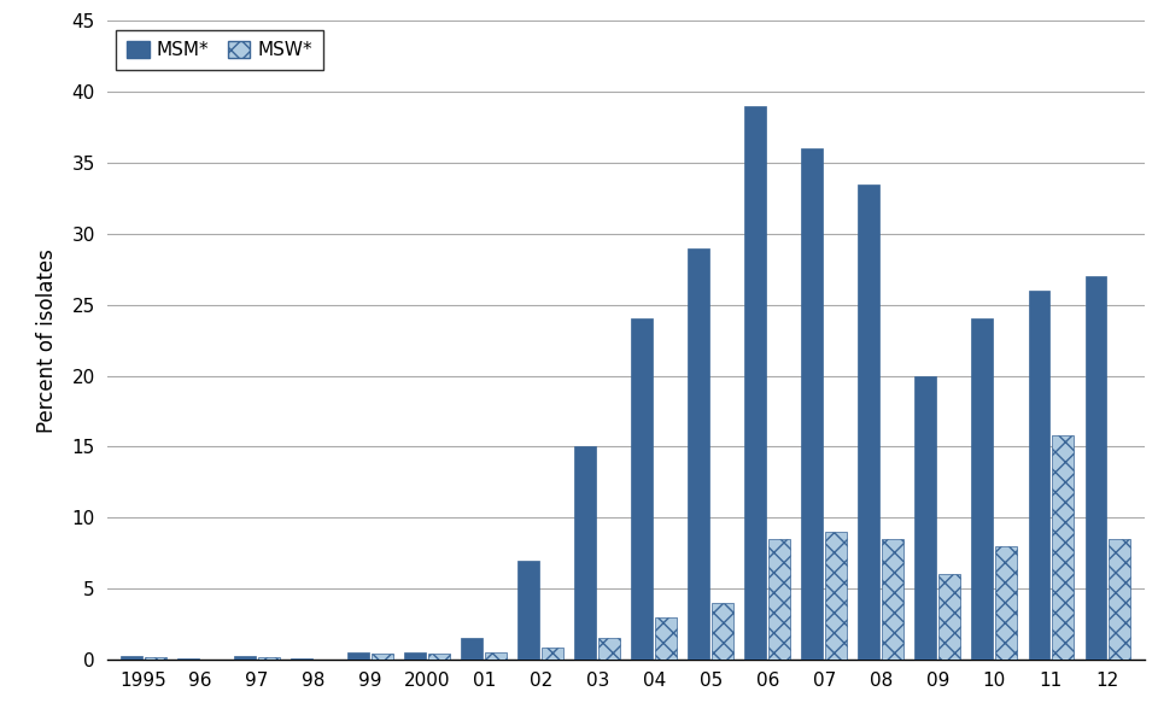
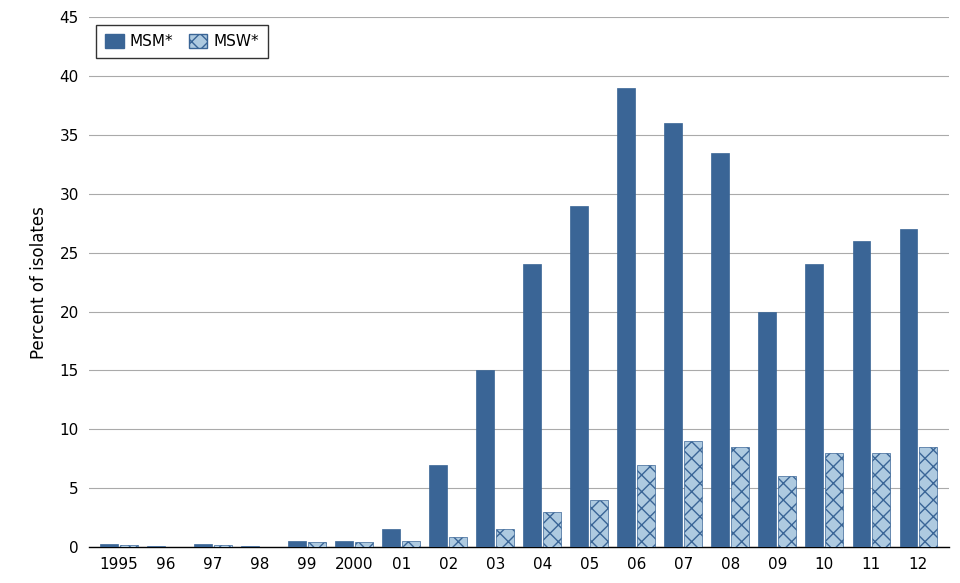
MSW*/06: 8.5 -> 7.0
MSW*/11: 15.8 -> 8.0
